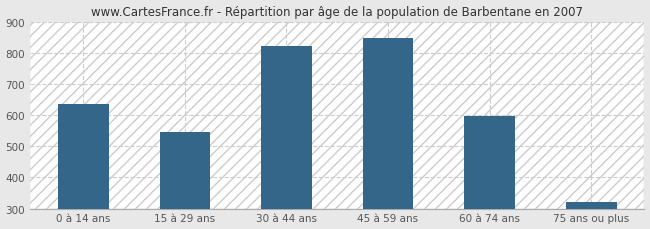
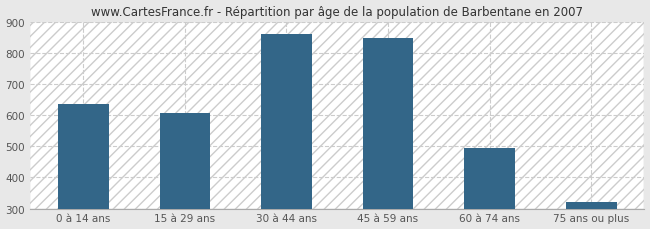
15 à 29 ans: 547 -> 605
30 à 44 ans: 820 -> 860
60 à 74 ans: 598 -> 495
